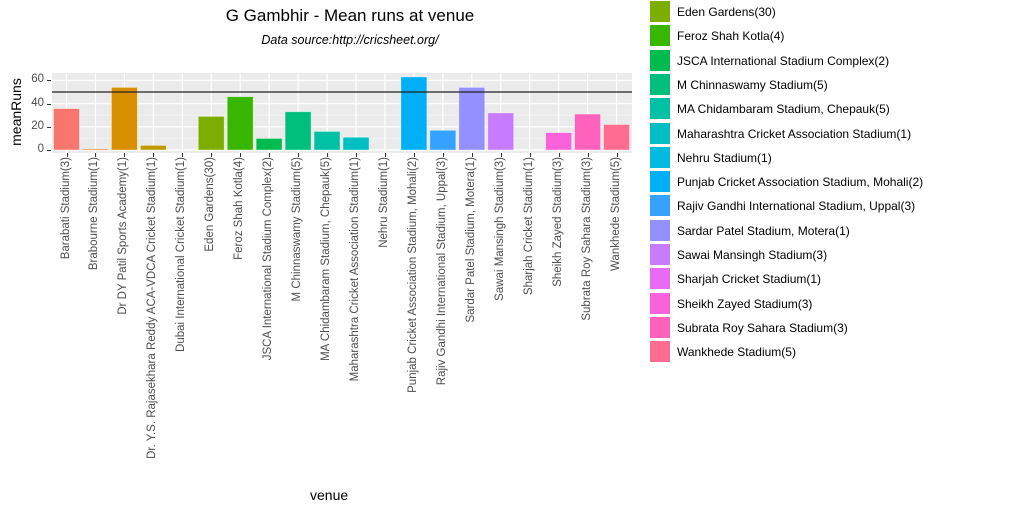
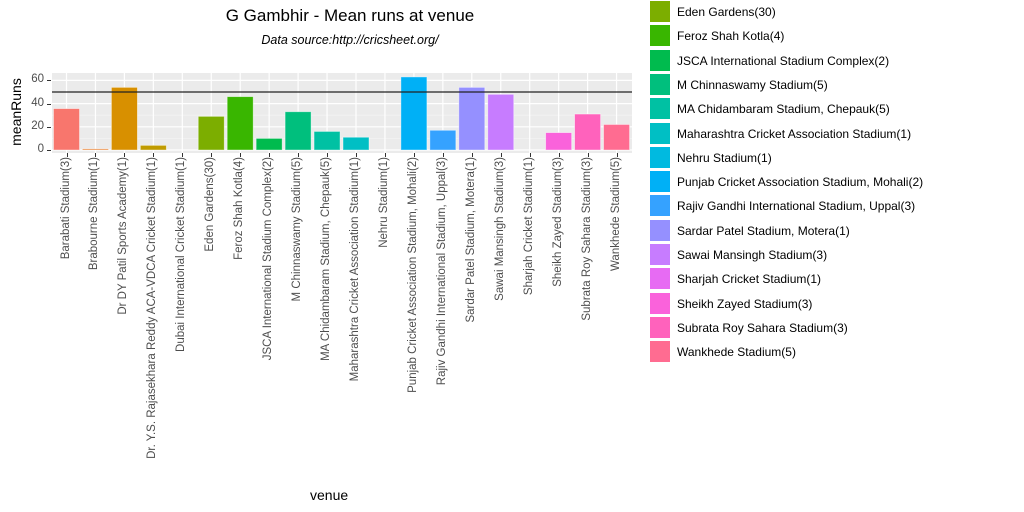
Sawai Mansingh Stadium(3): 32 -> 48
